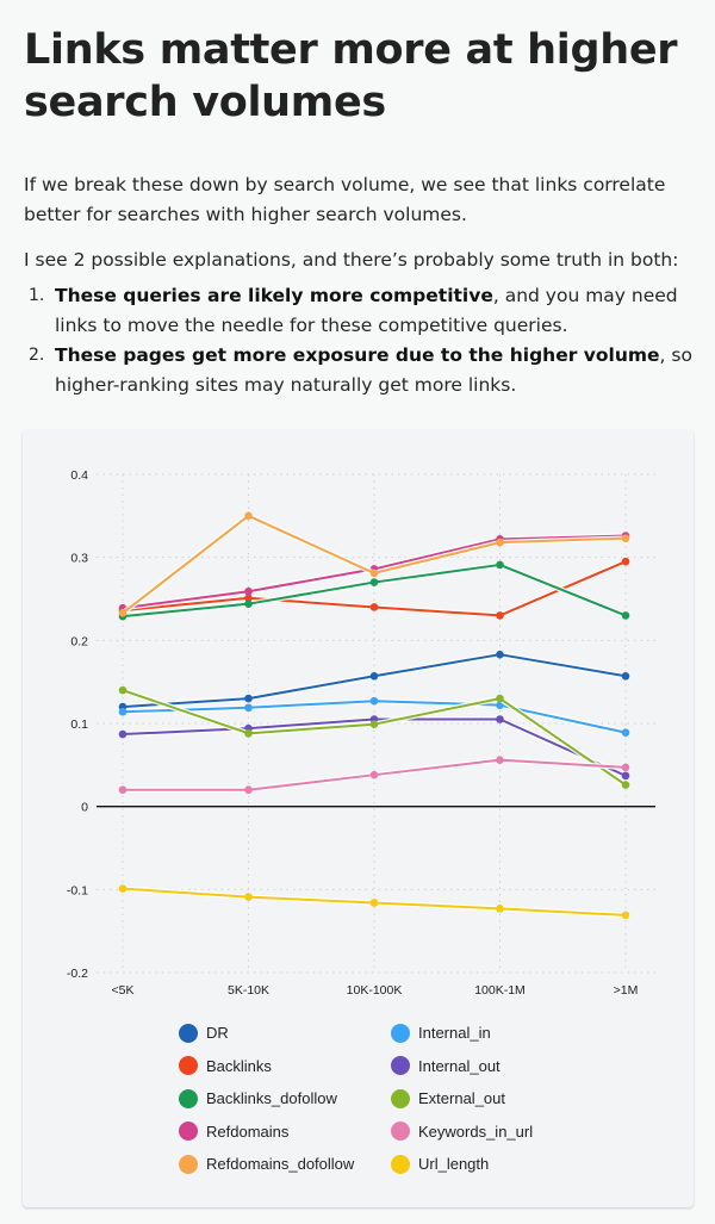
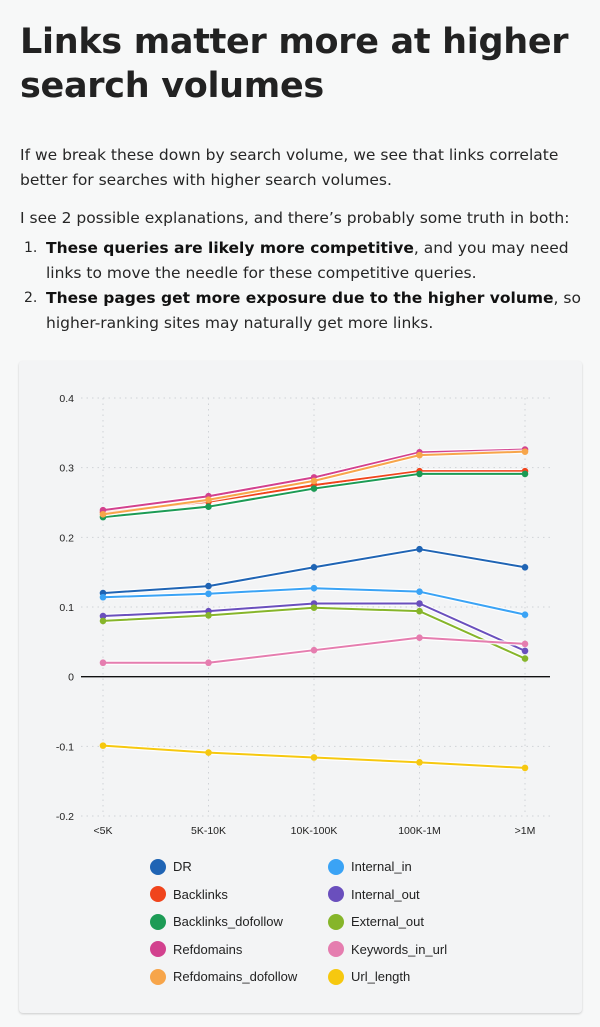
External_out/<5K: 0.14 -> 0.08
Refdomains_dofollow/5K-10K: 0.35 -> 0.25
Backlinks/10K-100K: 0.24 -> 0.28
Backlinks/100K-1M: 0.23 -> 0.29
External_out/100K-1M: 0.13 -> 0.09
Backlinks_dofollow/>1M: 0.23 -> 0.29
